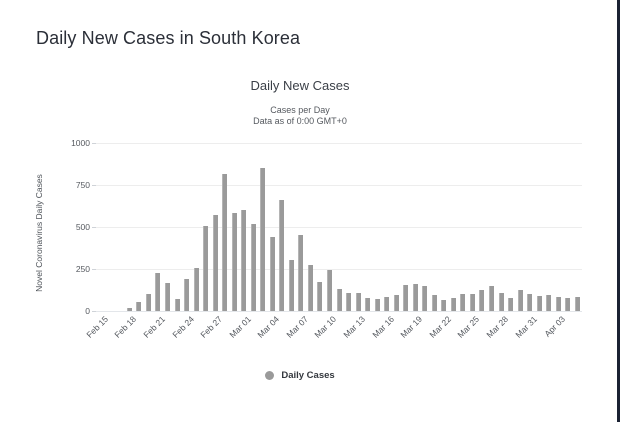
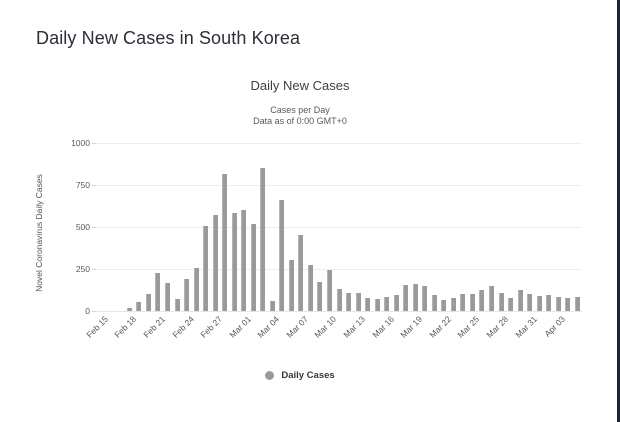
Mar 04: 440 -> 60
